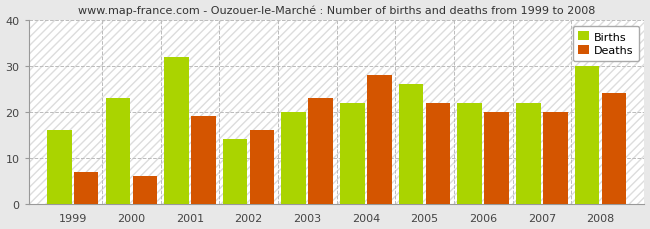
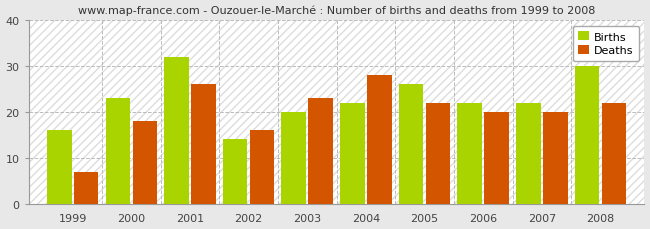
Deaths/2000: 6 -> 18
Deaths/2001: 19 -> 26
Deaths/2008: 24 -> 22
